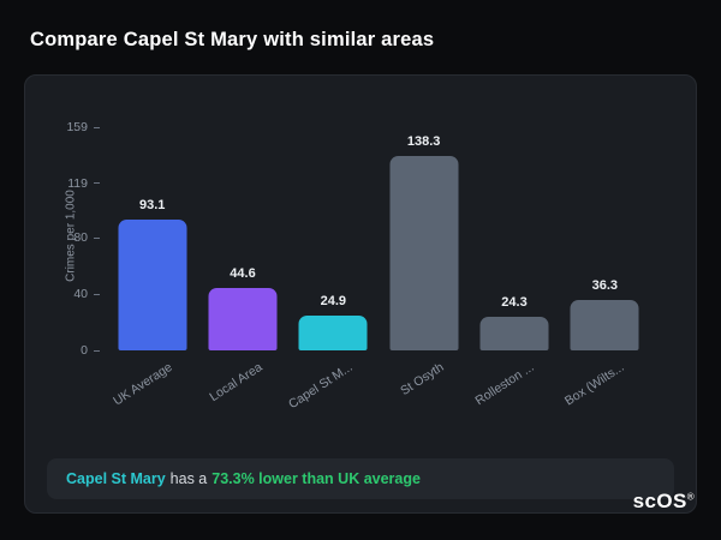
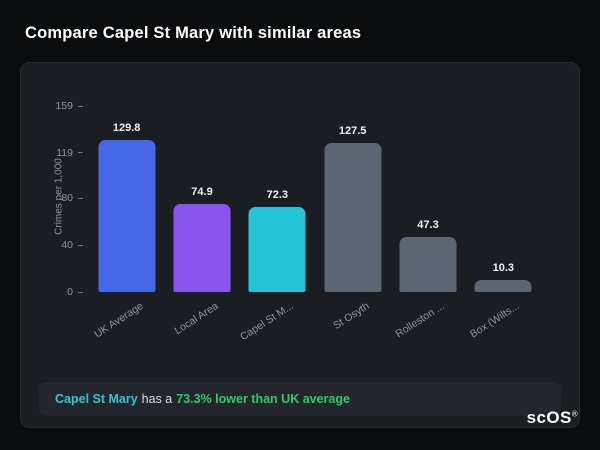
UK Average: 93.1 -> 129.8
Local Area: 44.6 -> 74.9
Capel St M...: 24.9 -> 72.3
St Osyth: 138.3 -> 127.5
Rolleston ...: 24.3 -> 47.3
Box (Wilts...: 36.3 -> 10.3
